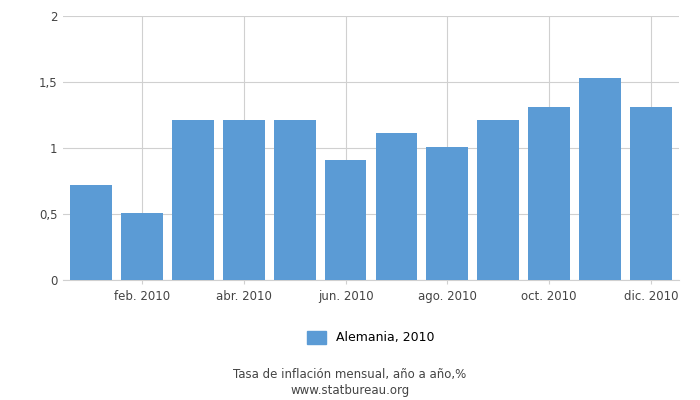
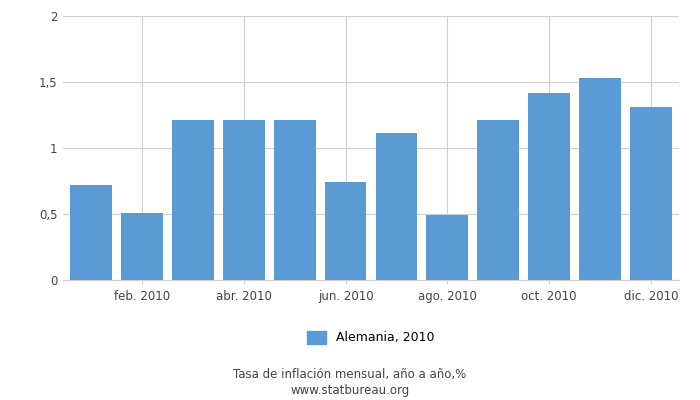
jun. 2010: 0,91 -> 0,74
ago. 2010: 1,01 -> 0,49
oct. 2010: 1,31 -> 1,42
